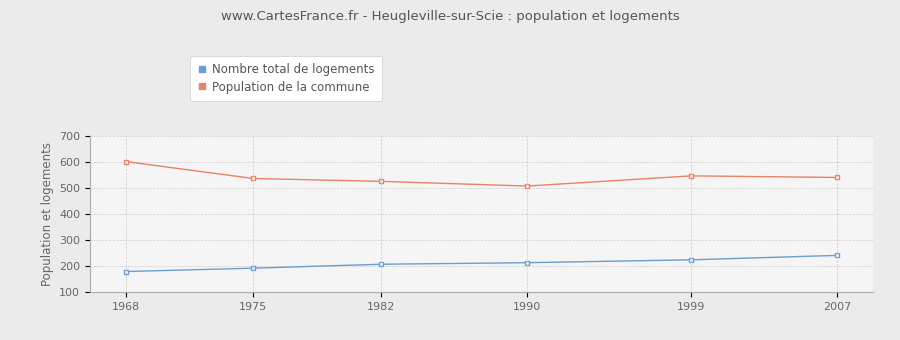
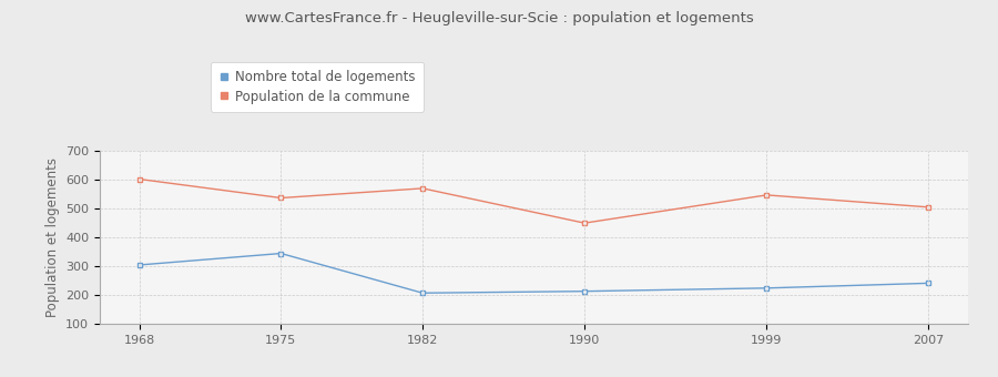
Nombre total de logements/1968: 180 -> 305
Nombre total de logements/1975: 193 -> 345
Population de la commune/1982: 526 -> 570
Population de la commune/1990: 508 -> 450
Population de la commune/2007: 541 -> 505
